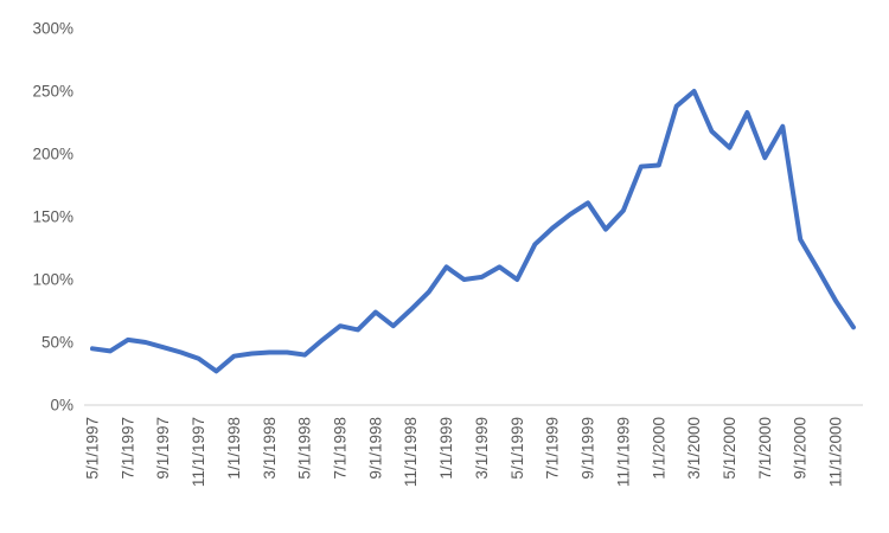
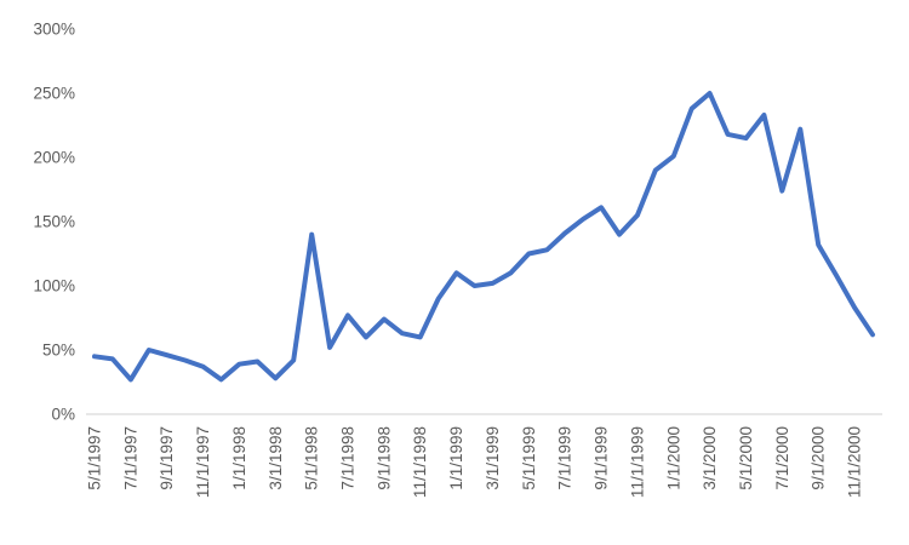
7/1/1997: 52% -> 27%
3/1/1998: 42% -> 28%
5/1/1998: 40% -> 140%
7/1/1998: 63% -> 77%
11/1/1998: 76% -> 60%
5/1/1999: 100% -> 125%
1/1/2000: 191% -> 201%
5/1/2000: 205% -> 215%
7/1/2000: 197% -> 174%
